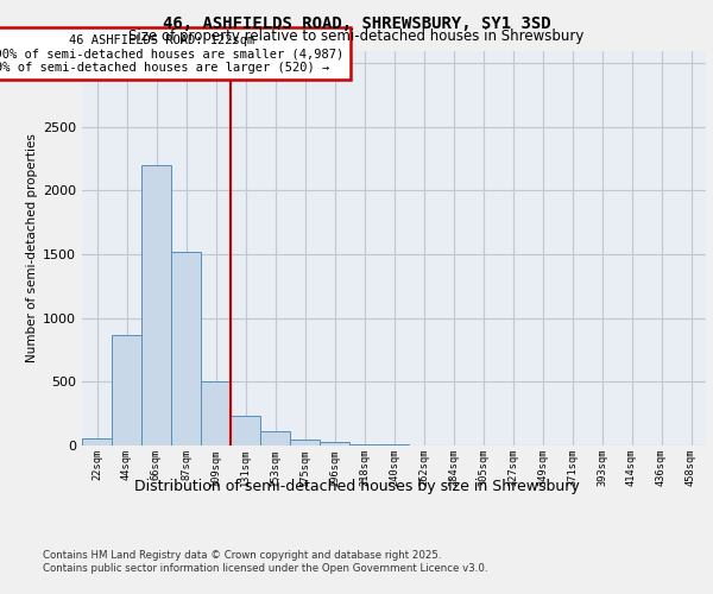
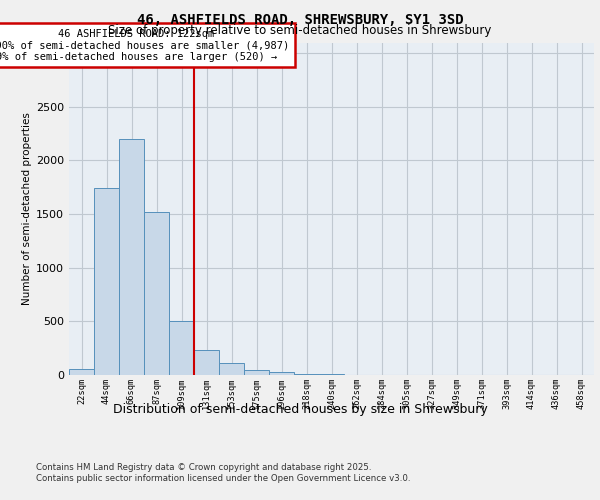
44sqm: 870 -> 1740
